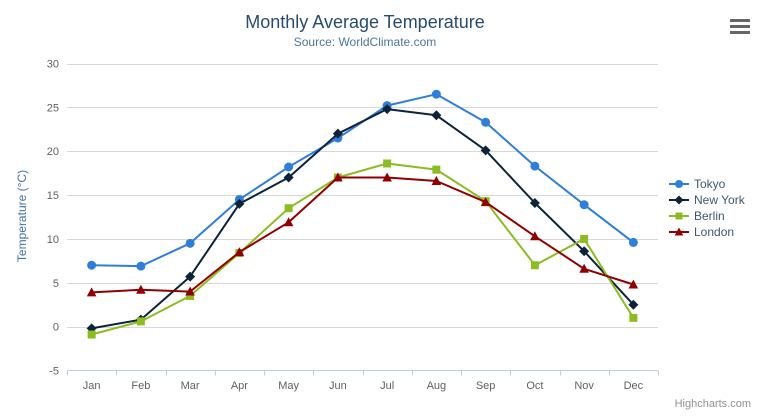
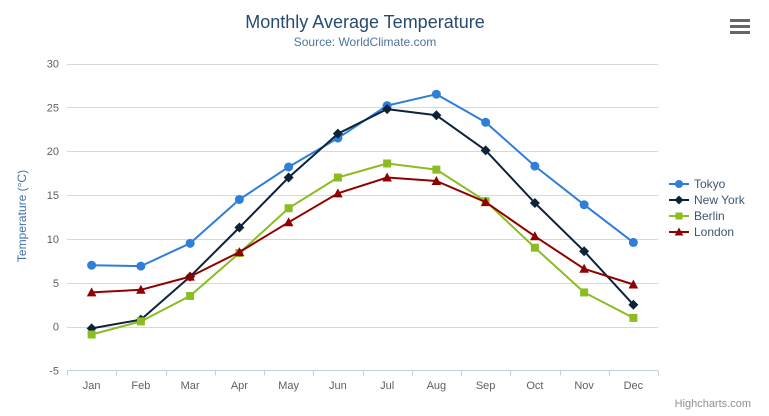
London/Mar: 4 -> 6
New York/Apr: 14 -> 11
London/Jun: 17 -> 15
Berlin/Oct: 7 -> 9
Berlin/Nov: 10 -> 4
